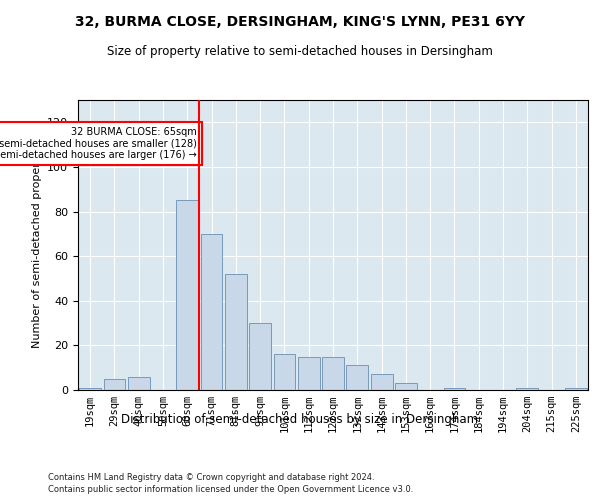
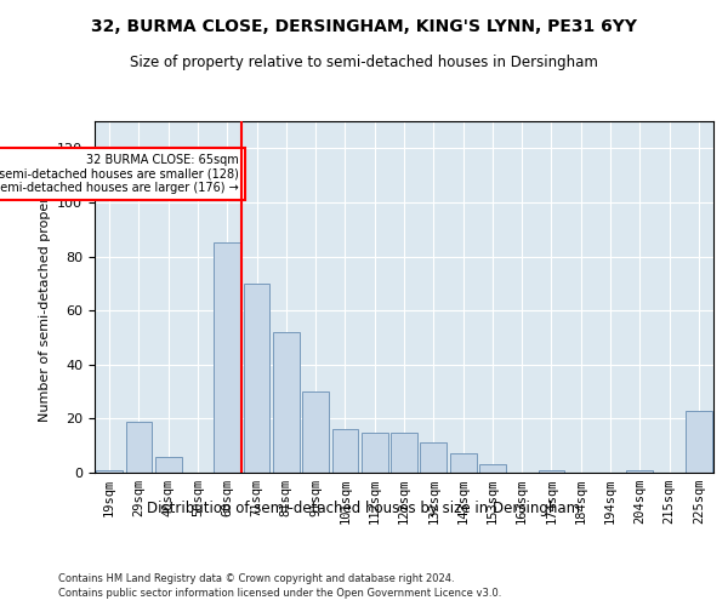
29sqm: 5 -> 19
225sqm: 1 -> 23
